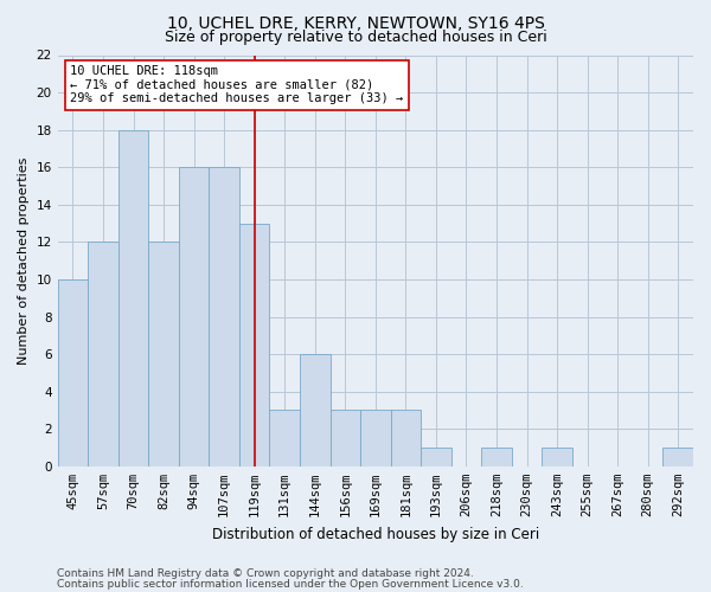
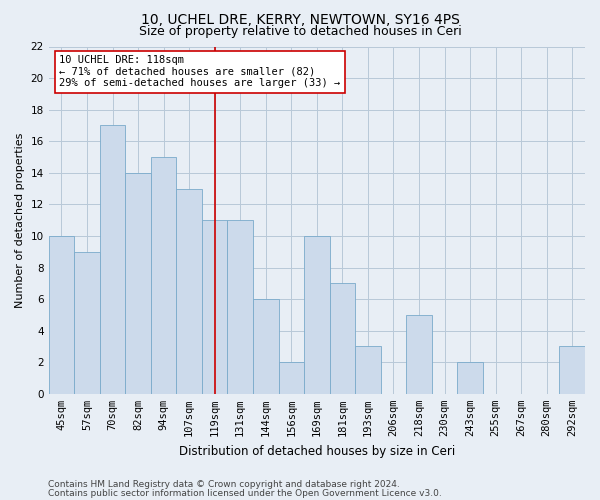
57sqm: 12 -> 9
70sqm: 18 -> 17
82sqm: 12 -> 14
94sqm: 16 -> 15
107sqm: 16 -> 13
119sqm: 13 -> 11
131sqm: 3 -> 11
156sqm: 3 -> 2
169sqm: 3 -> 10
181sqm: 3 -> 7
193sqm: 1 -> 3
218sqm: 1 -> 5
243sqm: 1 -> 2
292sqm: 1 -> 3
